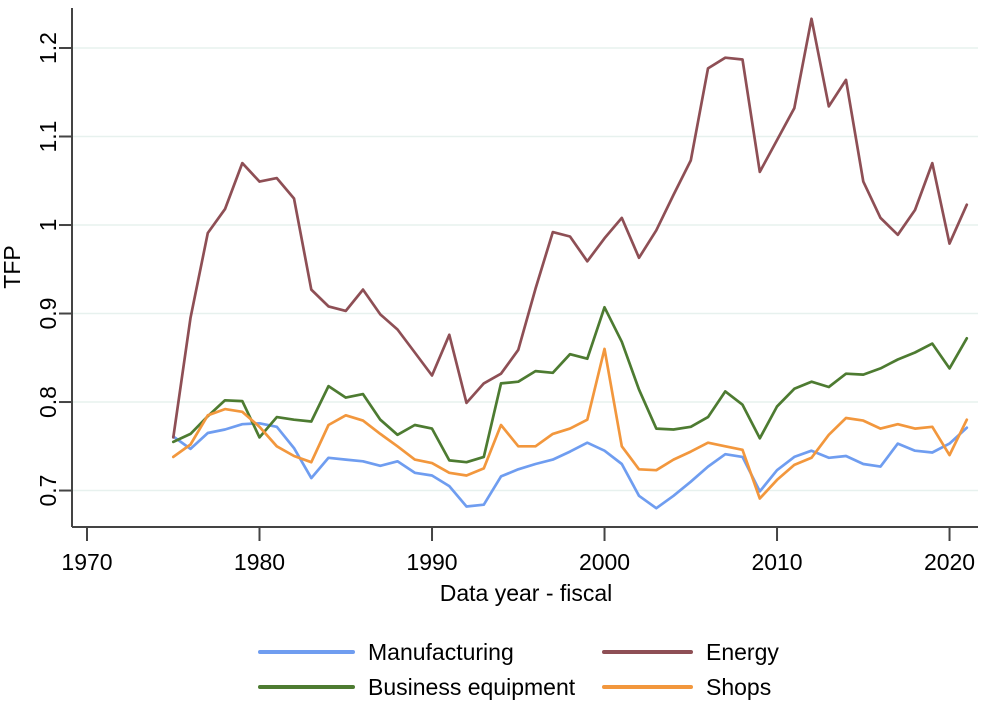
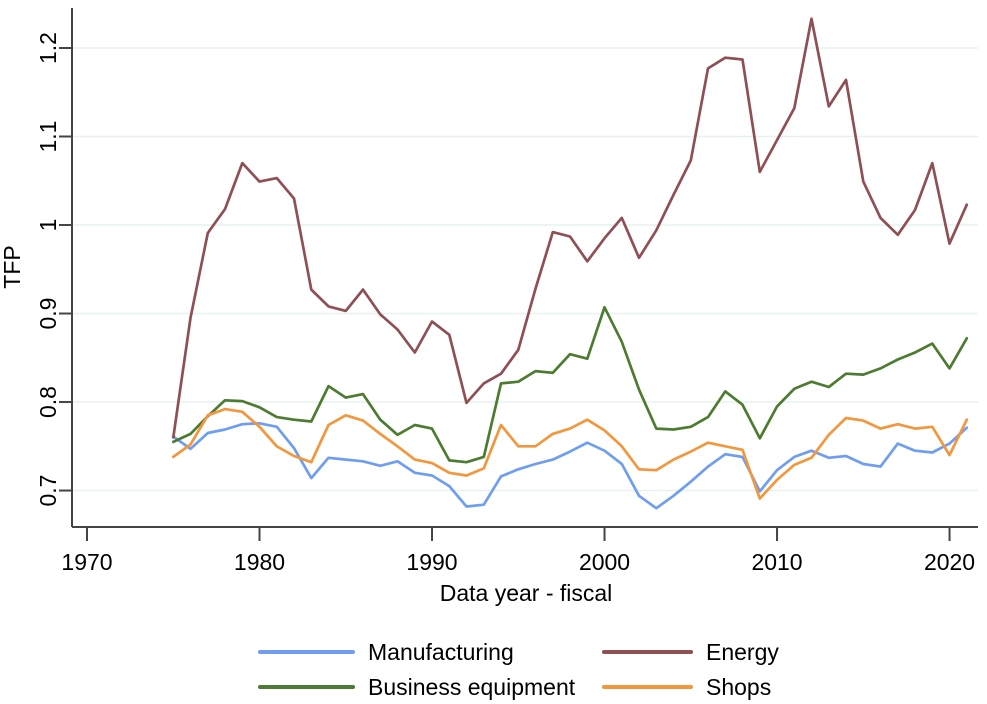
Business equipment/1980: 0.76 -> 0.79
Energy/1990: 0.83 -> 0.89
Shops/2000: 0.86 -> 0.77
